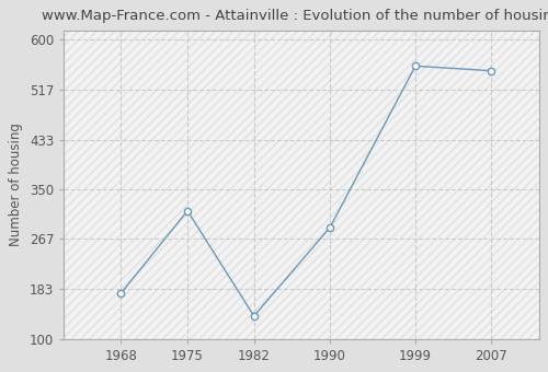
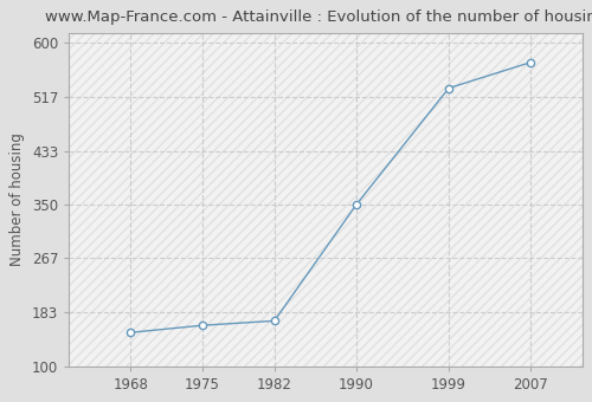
1968: 176 -> 152
1975: 314 -> 163
1982: 138 -> 170
1990: 286 -> 350
1999: 556 -> 530
2007: 548 -> 570
